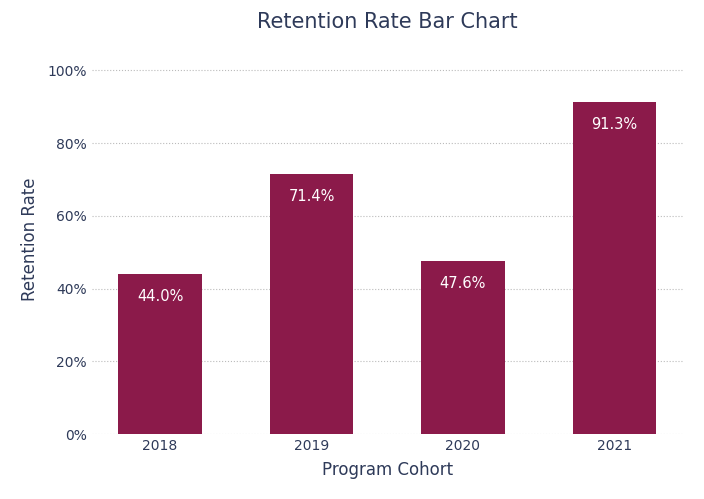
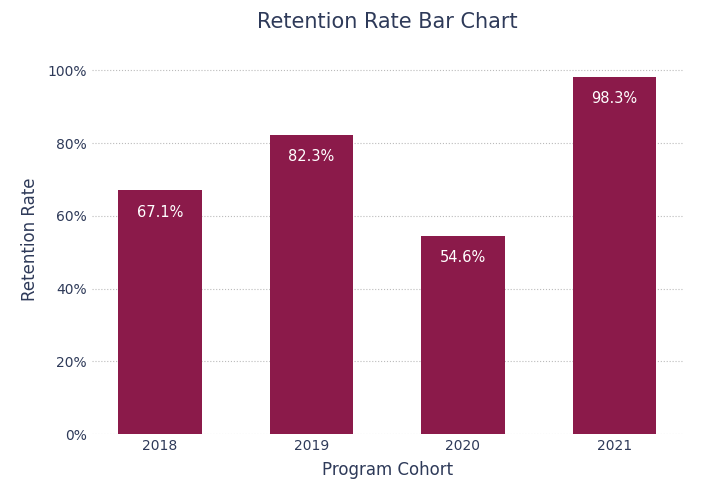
2018: 44.0% -> 67.1%
2019: 71.4% -> 82.3%
2020: 47.6% -> 54.6%
2021: 91.3% -> 98.3%
